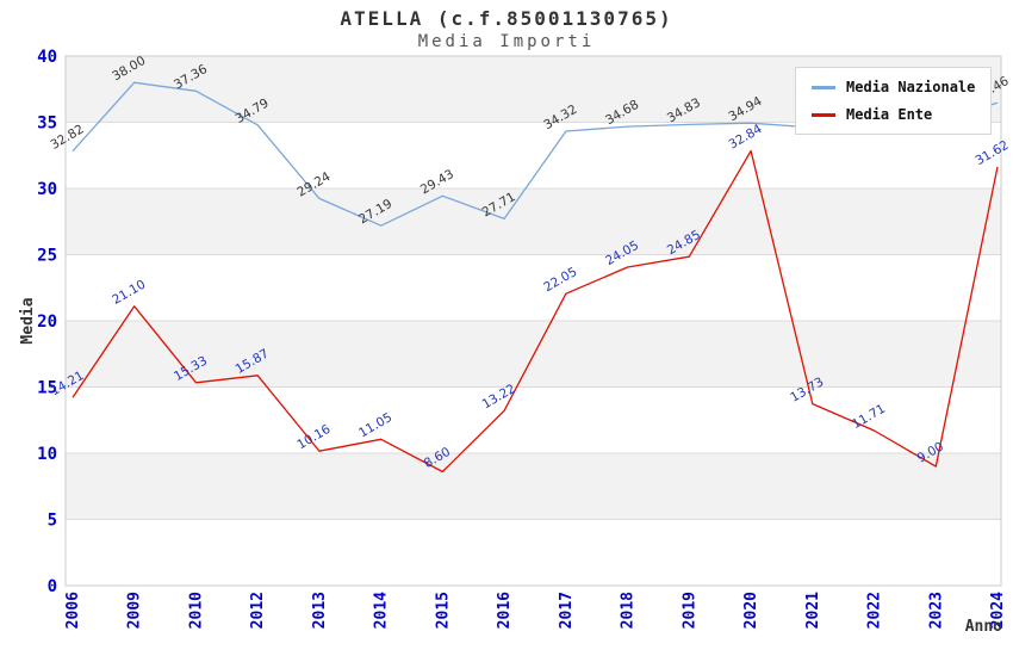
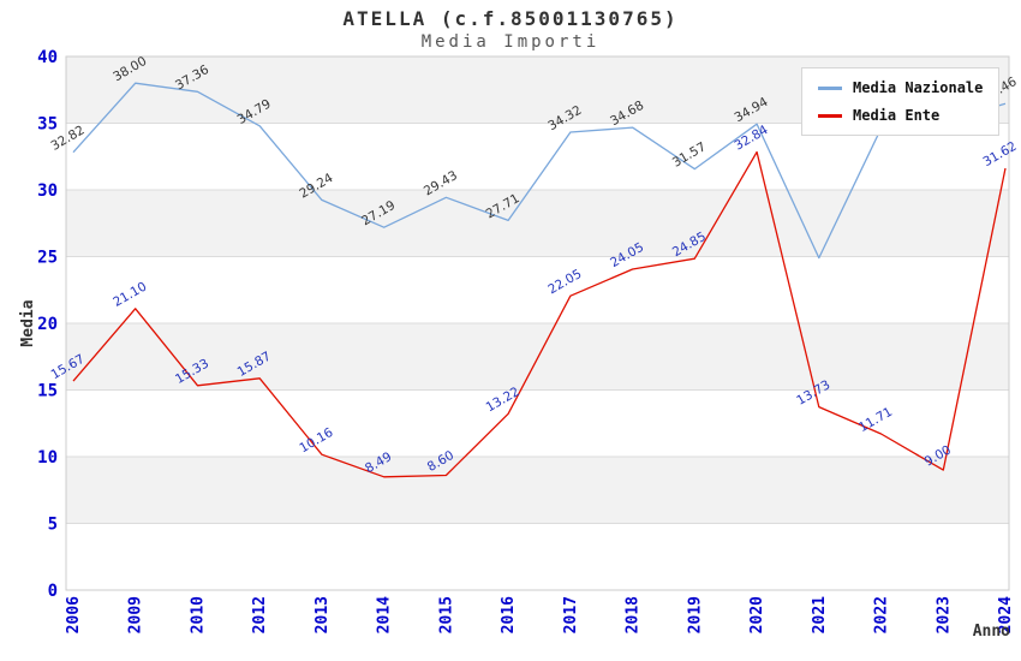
Media Ente/2006: 14.21 -> 15.67
Media Ente/2014: 11.05 -> 8.49
Media Nazionale/2019: 34.83 -> 31.57
Media Nazionale/2021: 34.6 -> 24.9
